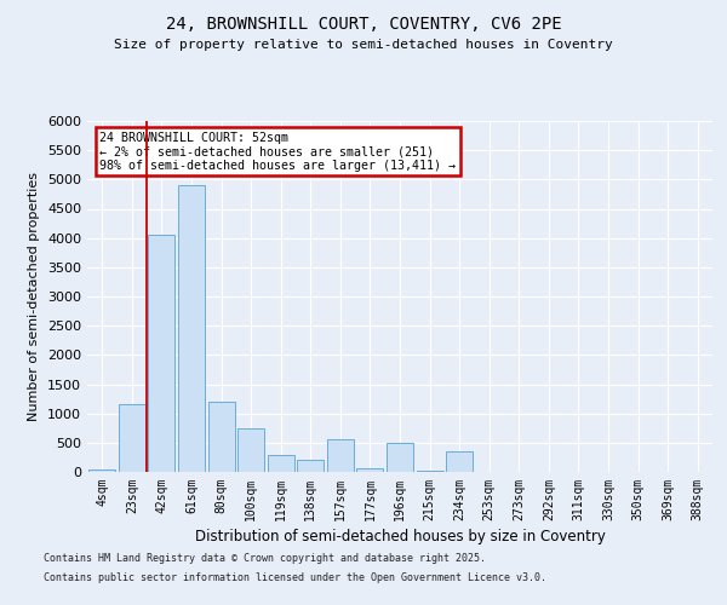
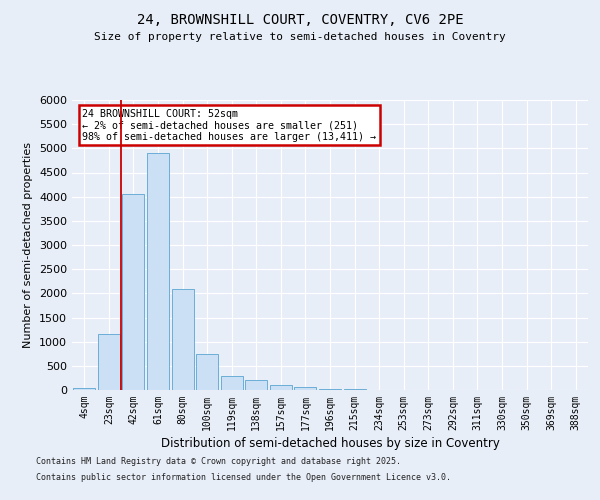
80sqm: 1200 -> 2100
157sqm: 550 -> 100
196sqm: 500 -> 30
234sqm: 350 -> 0
